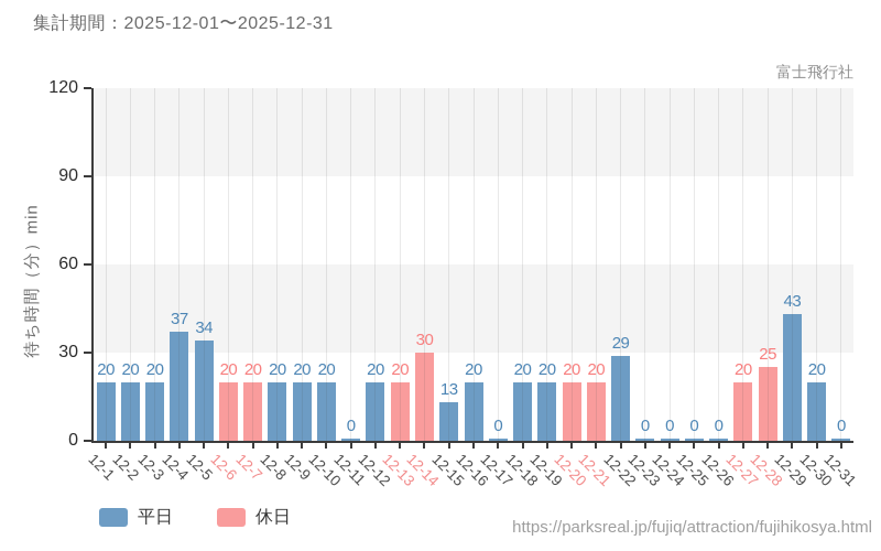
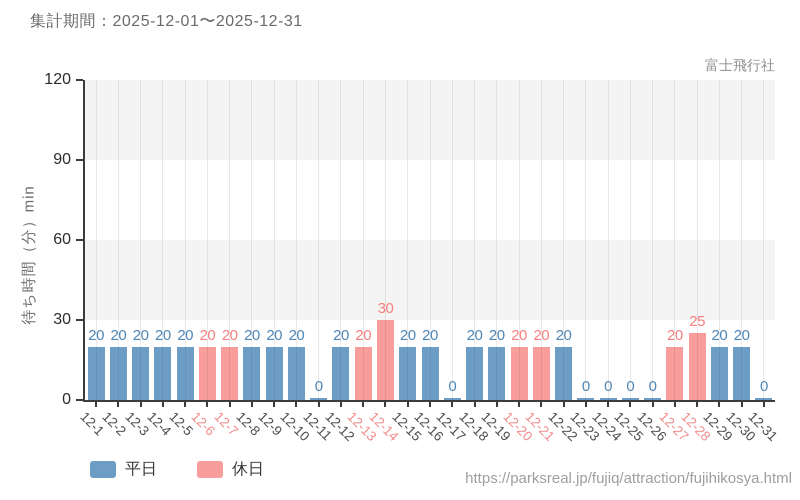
12-4: 37 -> 20
12-5: 34 -> 20
12-15: 13 -> 20
12-22: 29 -> 20
12-29: 43 -> 20
